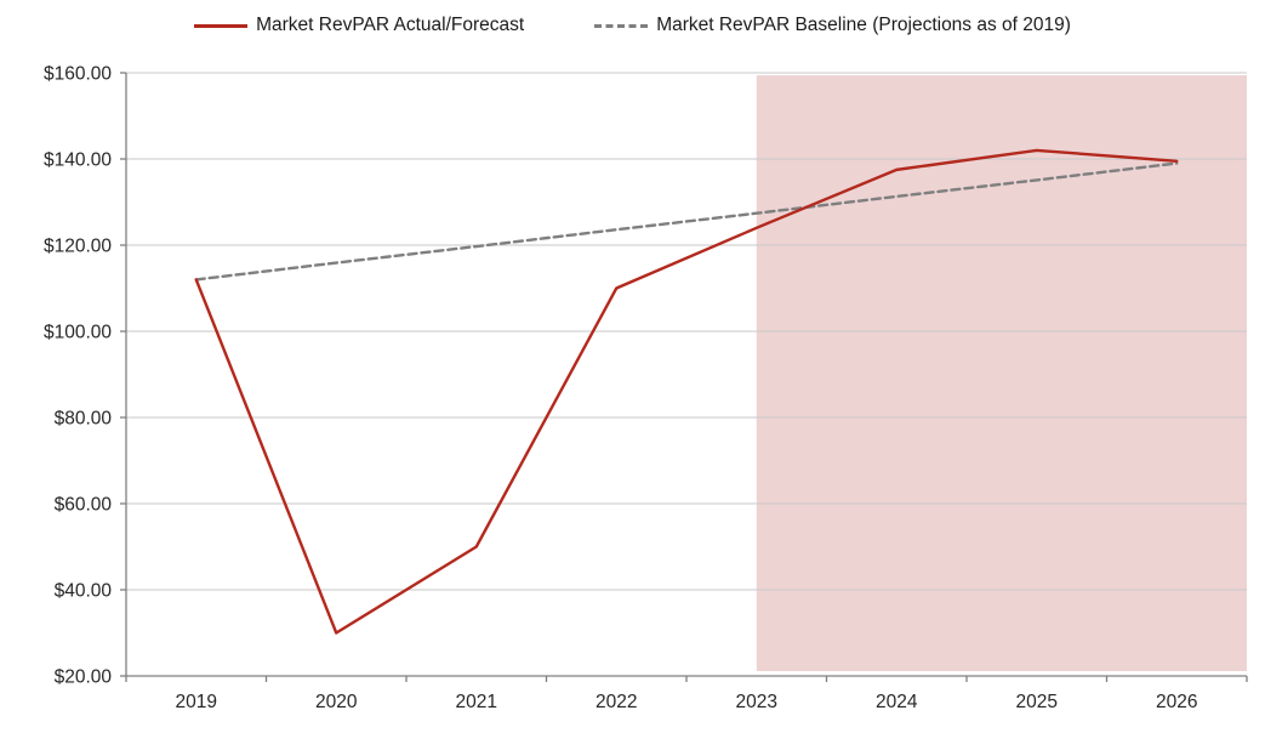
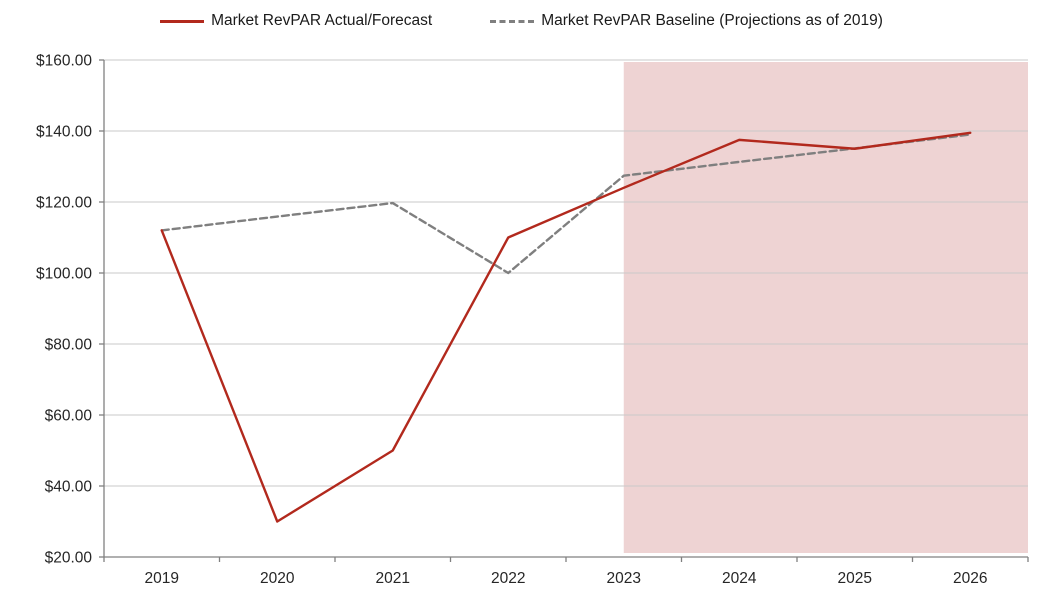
Market RevPAR Baseline (Projections as of 2019)/2022: $124 -> $100
Market RevPAR Actual/Forecast/2025: $142 -> $135
